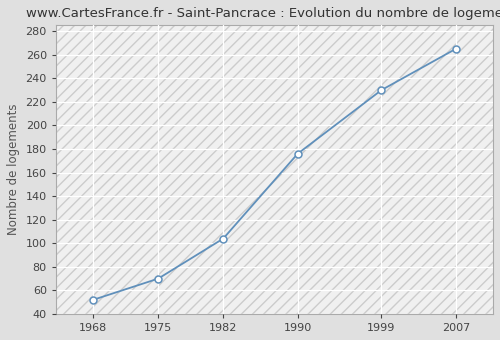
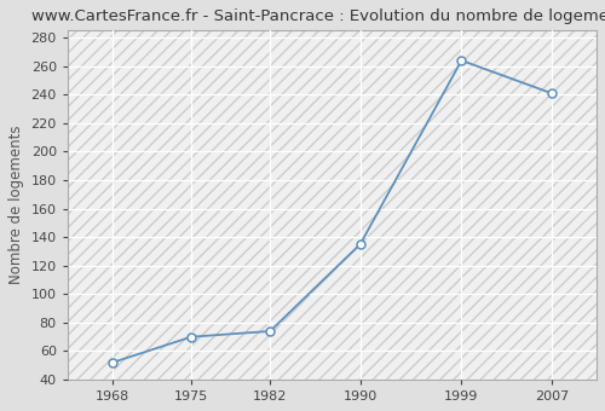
1982: 104 -> 74
1990: 176 -> 135
1999: 230 -> 264
2007: 265 -> 241
